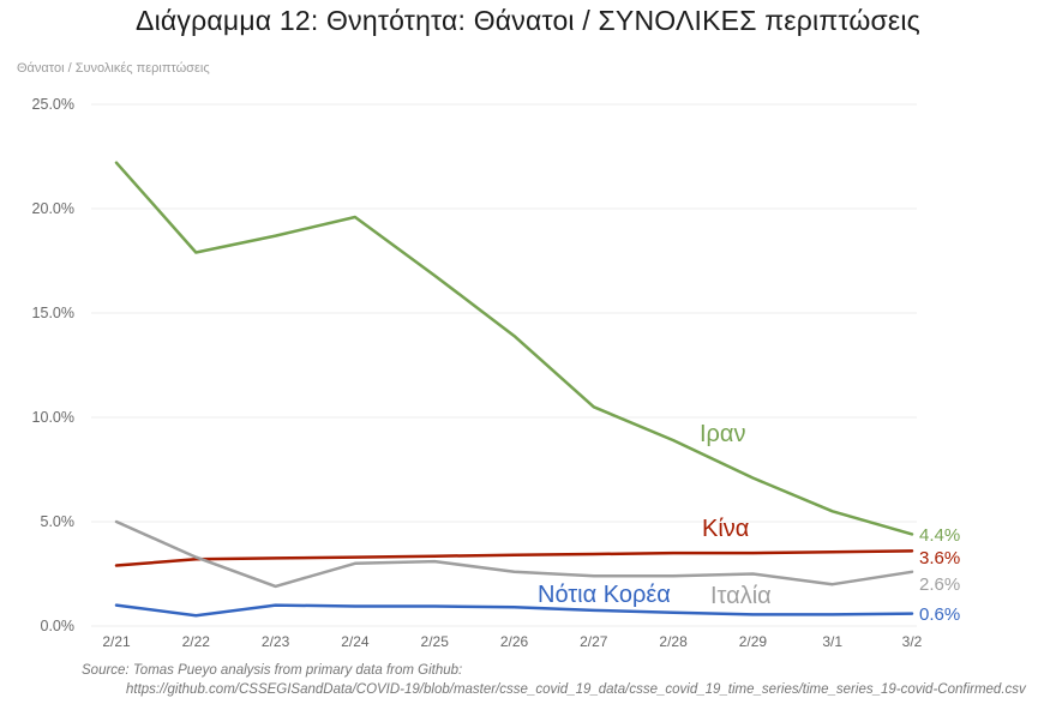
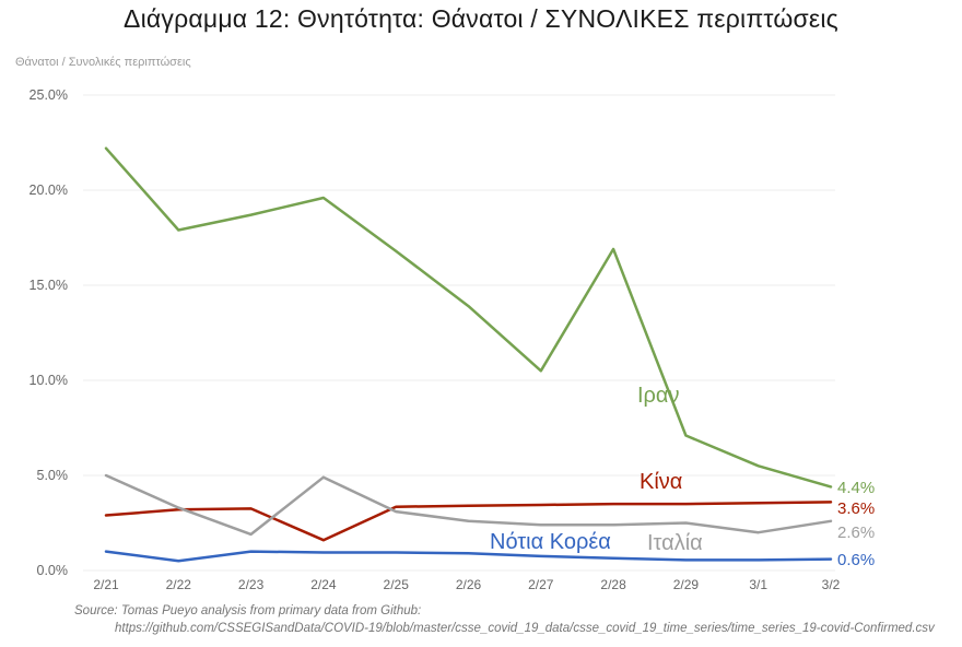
Κίνα/2/24: 3.3% -> 1.6%
Ιταλία/2/24: 3.0% -> 4.9%
Ιραν/2/28: 8.9% -> 16.9%
